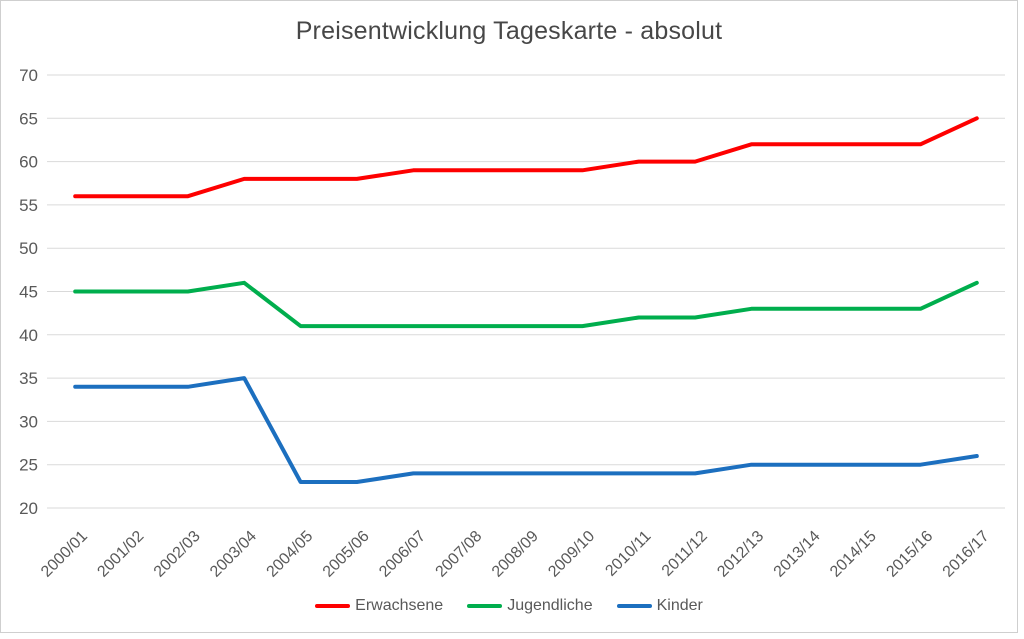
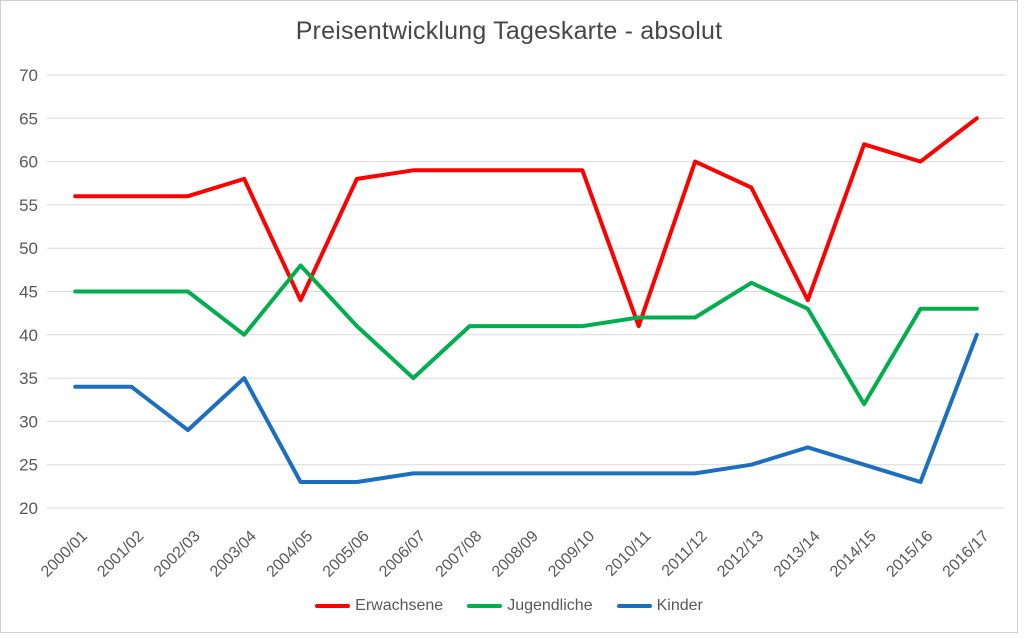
Kinder/2002/03: 34 -> 29
Jugendliche/2003/04: 46 -> 40
Erwachsene/2004/05: 58 -> 44
Jugendliche/2004/05: 41 -> 48
Jugendliche/2006/07: 41 -> 35
Erwachsene/2010/11: 60 -> 41
Erwachsene/2012/13: 62 -> 57
Jugendliche/2012/13: 43 -> 46
Erwachsene/2013/14: 62 -> 44
Kinder/2013/14: 25 -> 27
Jugendliche/2014/15: 43 -> 32
Erwachsene/2015/16: 62 -> 60
Kinder/2015/16: 25 -> 23
Jugendliche/2016/17: 46 -> 43
Kinder/2016/17: 26 -> 40
